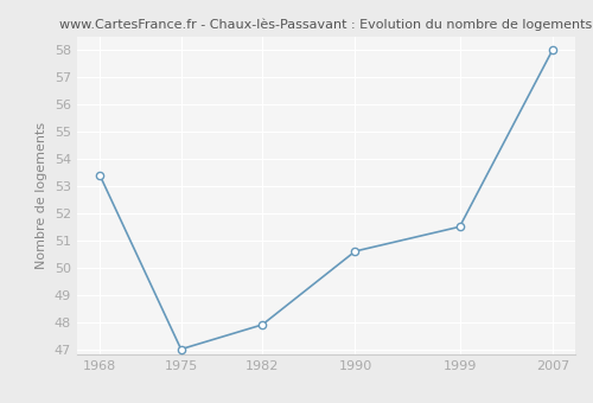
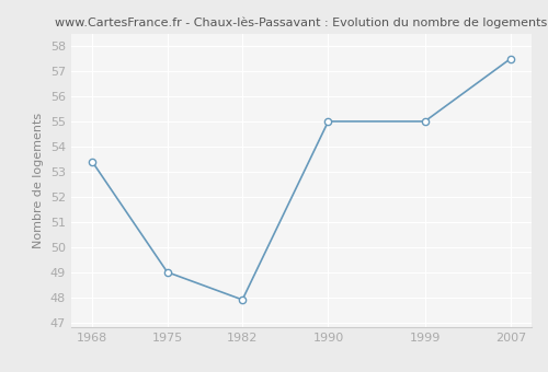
1975: 47.0 -> 49.0
1990: 50.6 -> 55.0
1999: 51.5 -> 55.0
2007: 58.0 -> 57.5
